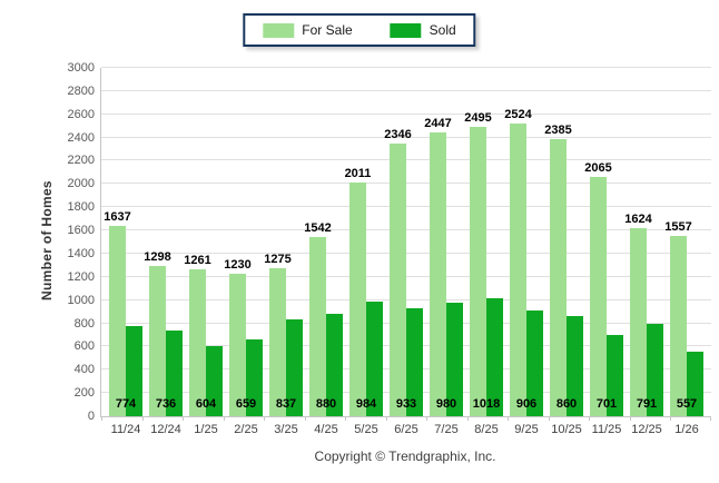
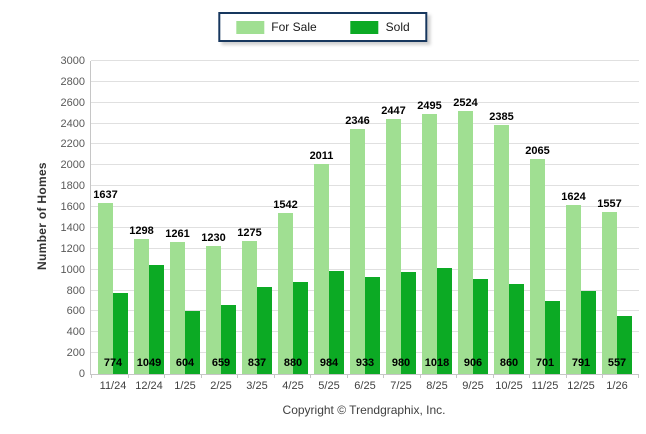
Sold/12/24: 736 -> 1049
